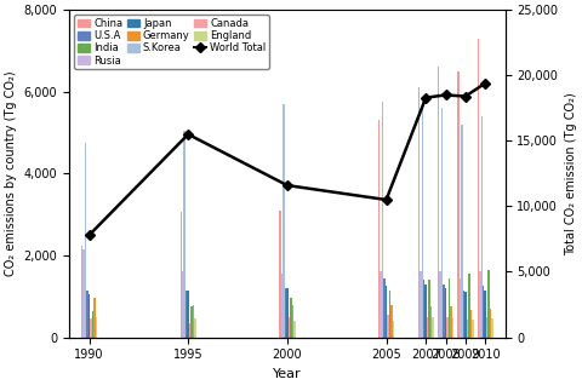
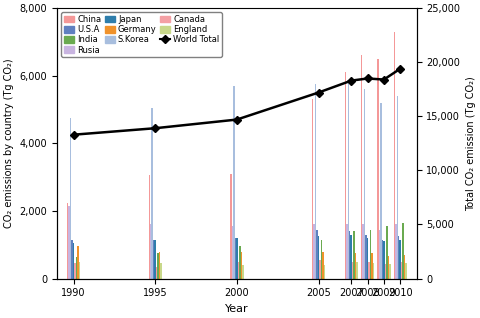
World Total/1990: 7,800 -> 13,300
World Total/1995: 15,500 -> 13,900
World Total/2000: 11,600 -> 14,700
World Total/2005: 10,500 -> 17,200
